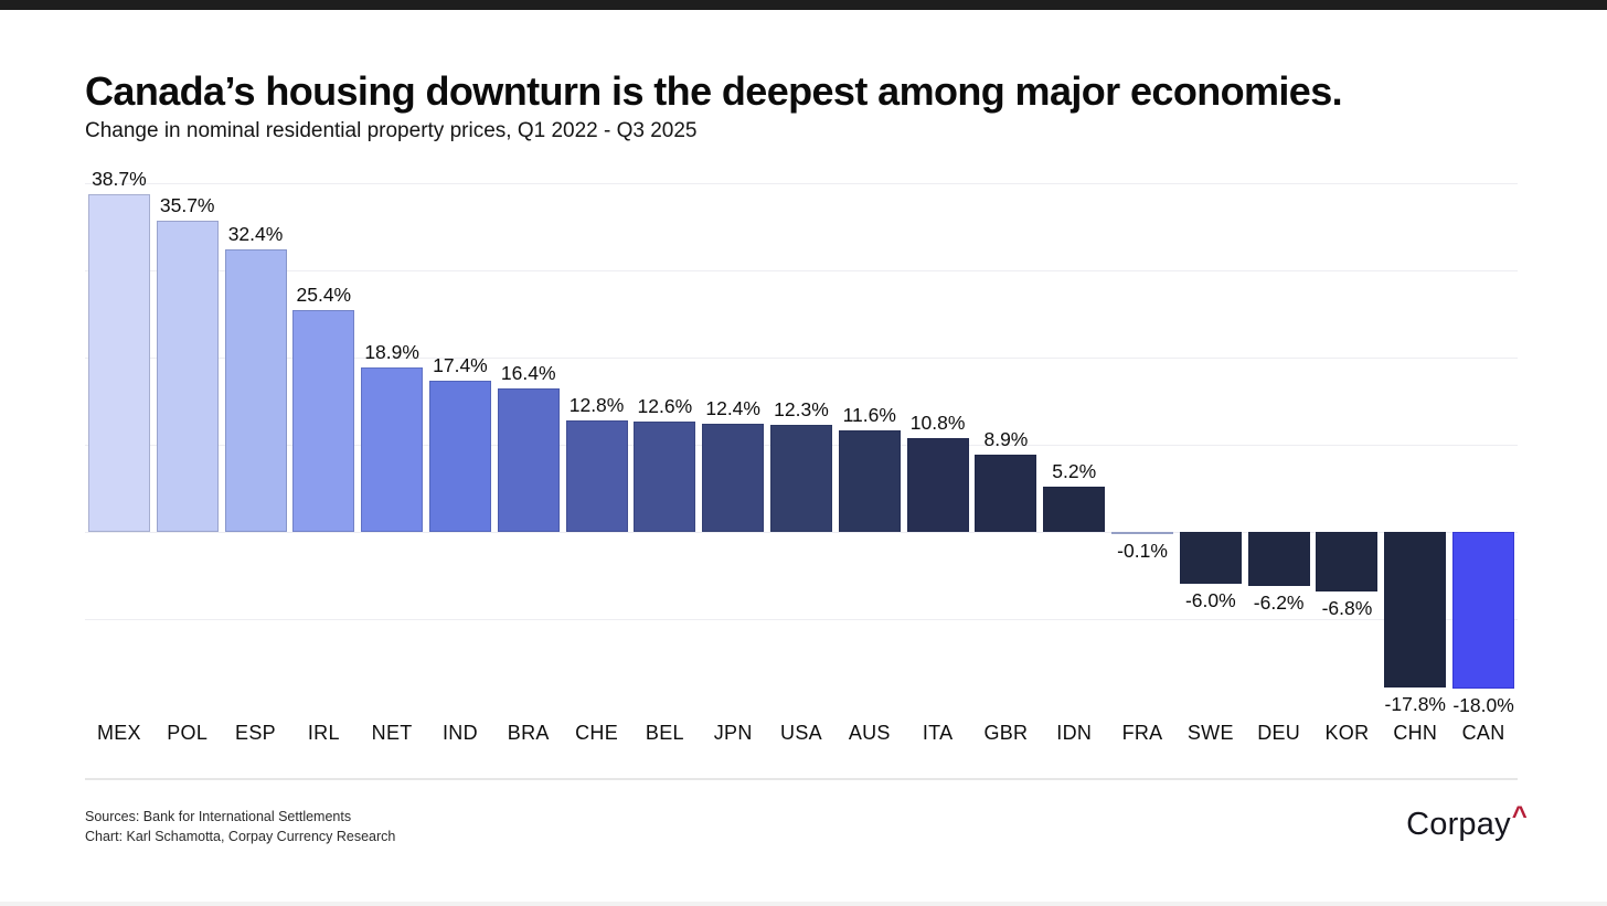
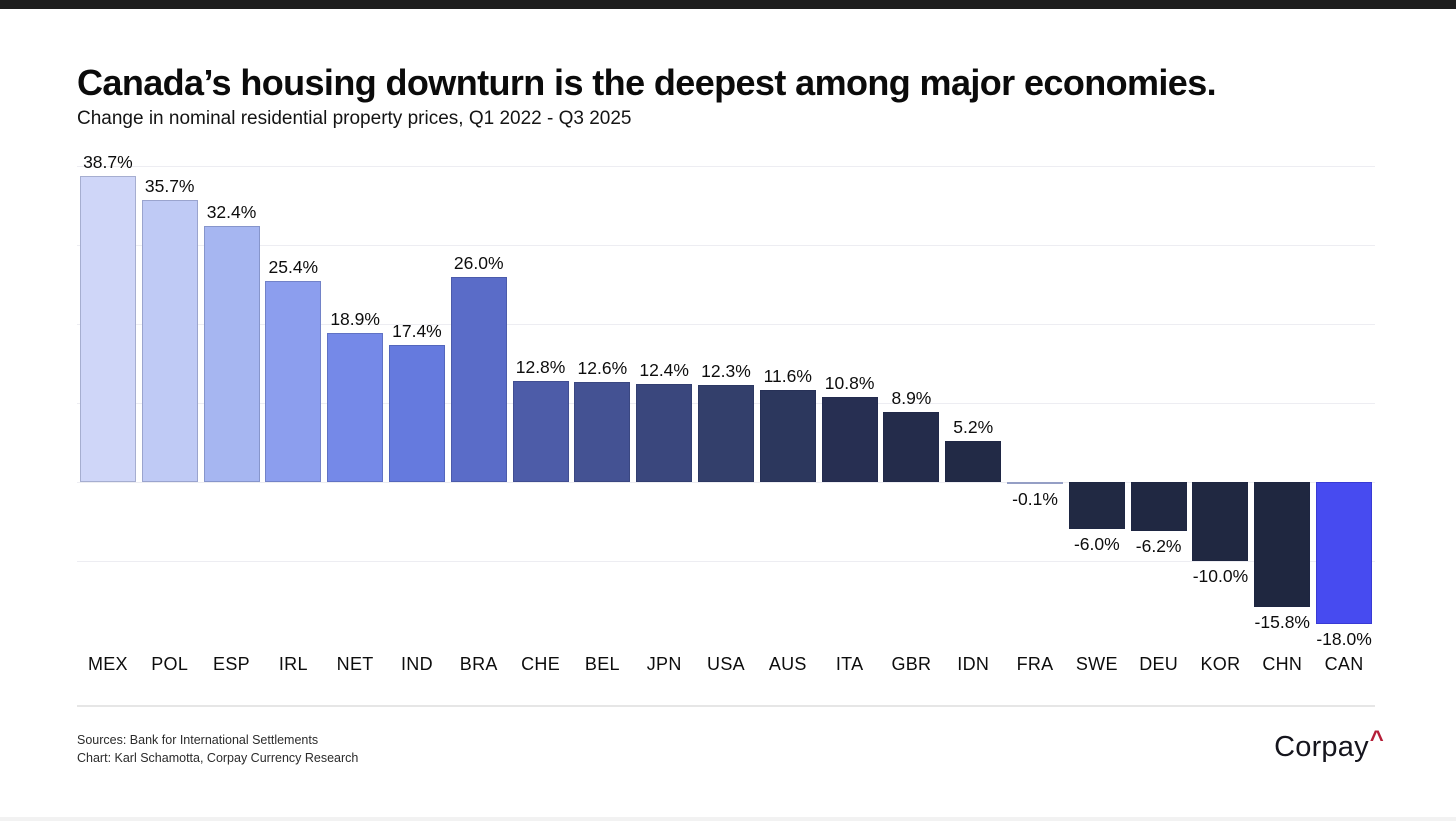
BRA: 16.4% -> 26.0%
KOR: -6.8% -> -10.0%
CHN: -17.8% -> -15.8%
